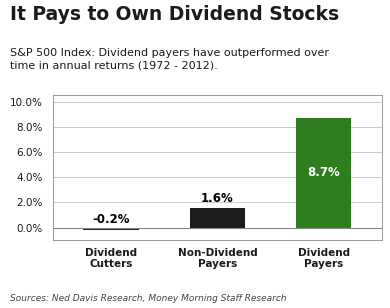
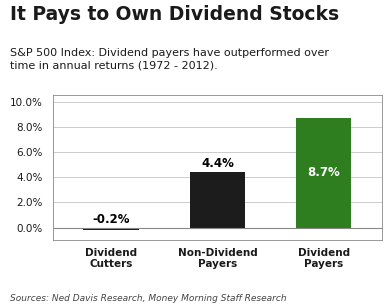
Non-Dividend Payers: 1.6% -> 4.4%
